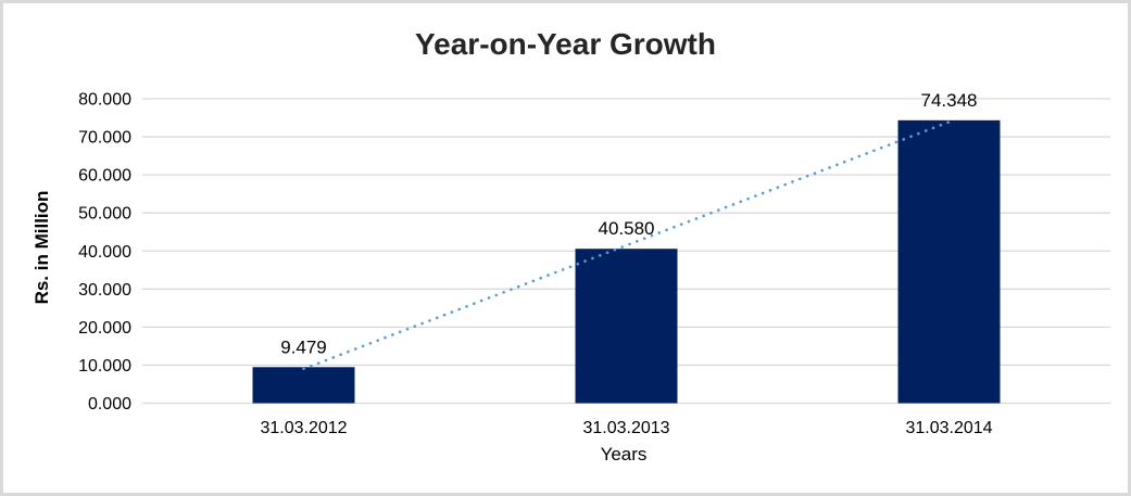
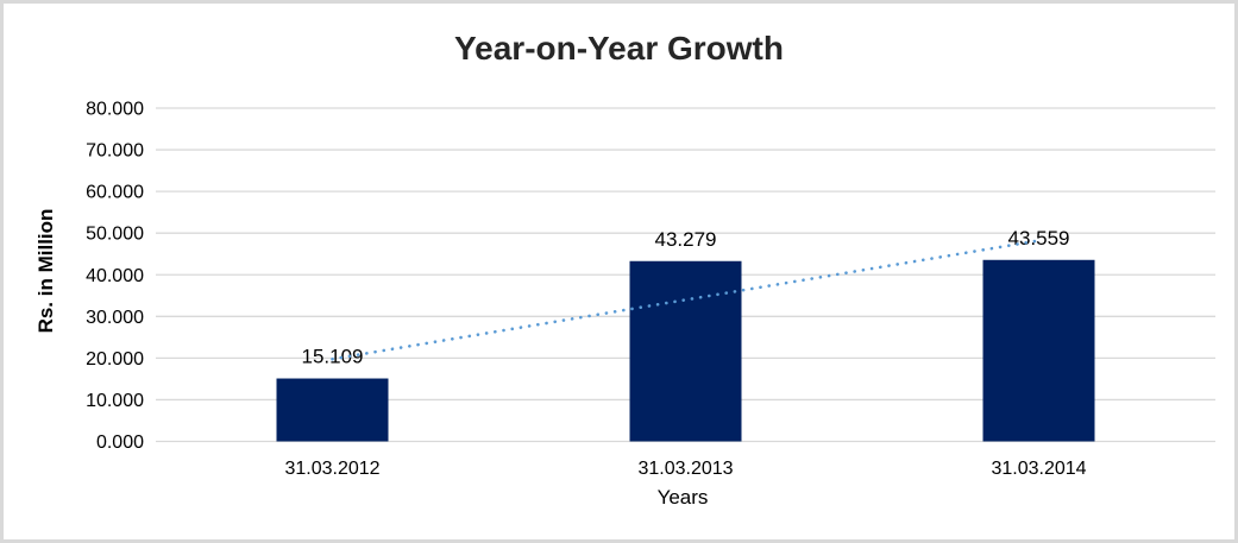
31.03.2012: 9.479 -> 15.109
31.03.2013: 40.580 -> 43.279
31.03.2014: 74.348 -> 43.559
